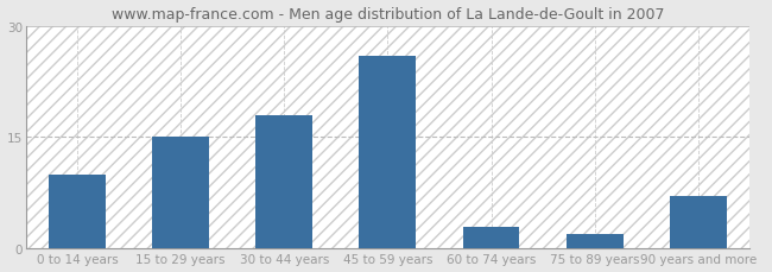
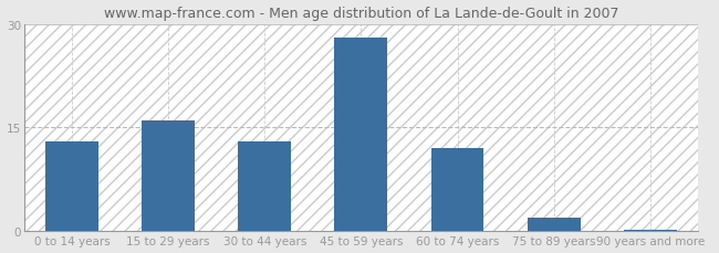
0 to 14 years: 10.0 -> 13.0
15 to 29 years: 15.0 -> 16.0
30 to 44 years: 18.0 -> 13.0
45 to 59 years: 26.0 -> 28.0
60 to 74 years: 3.0 -> 12.0
90 years and more: 7.0 -> 0.2
